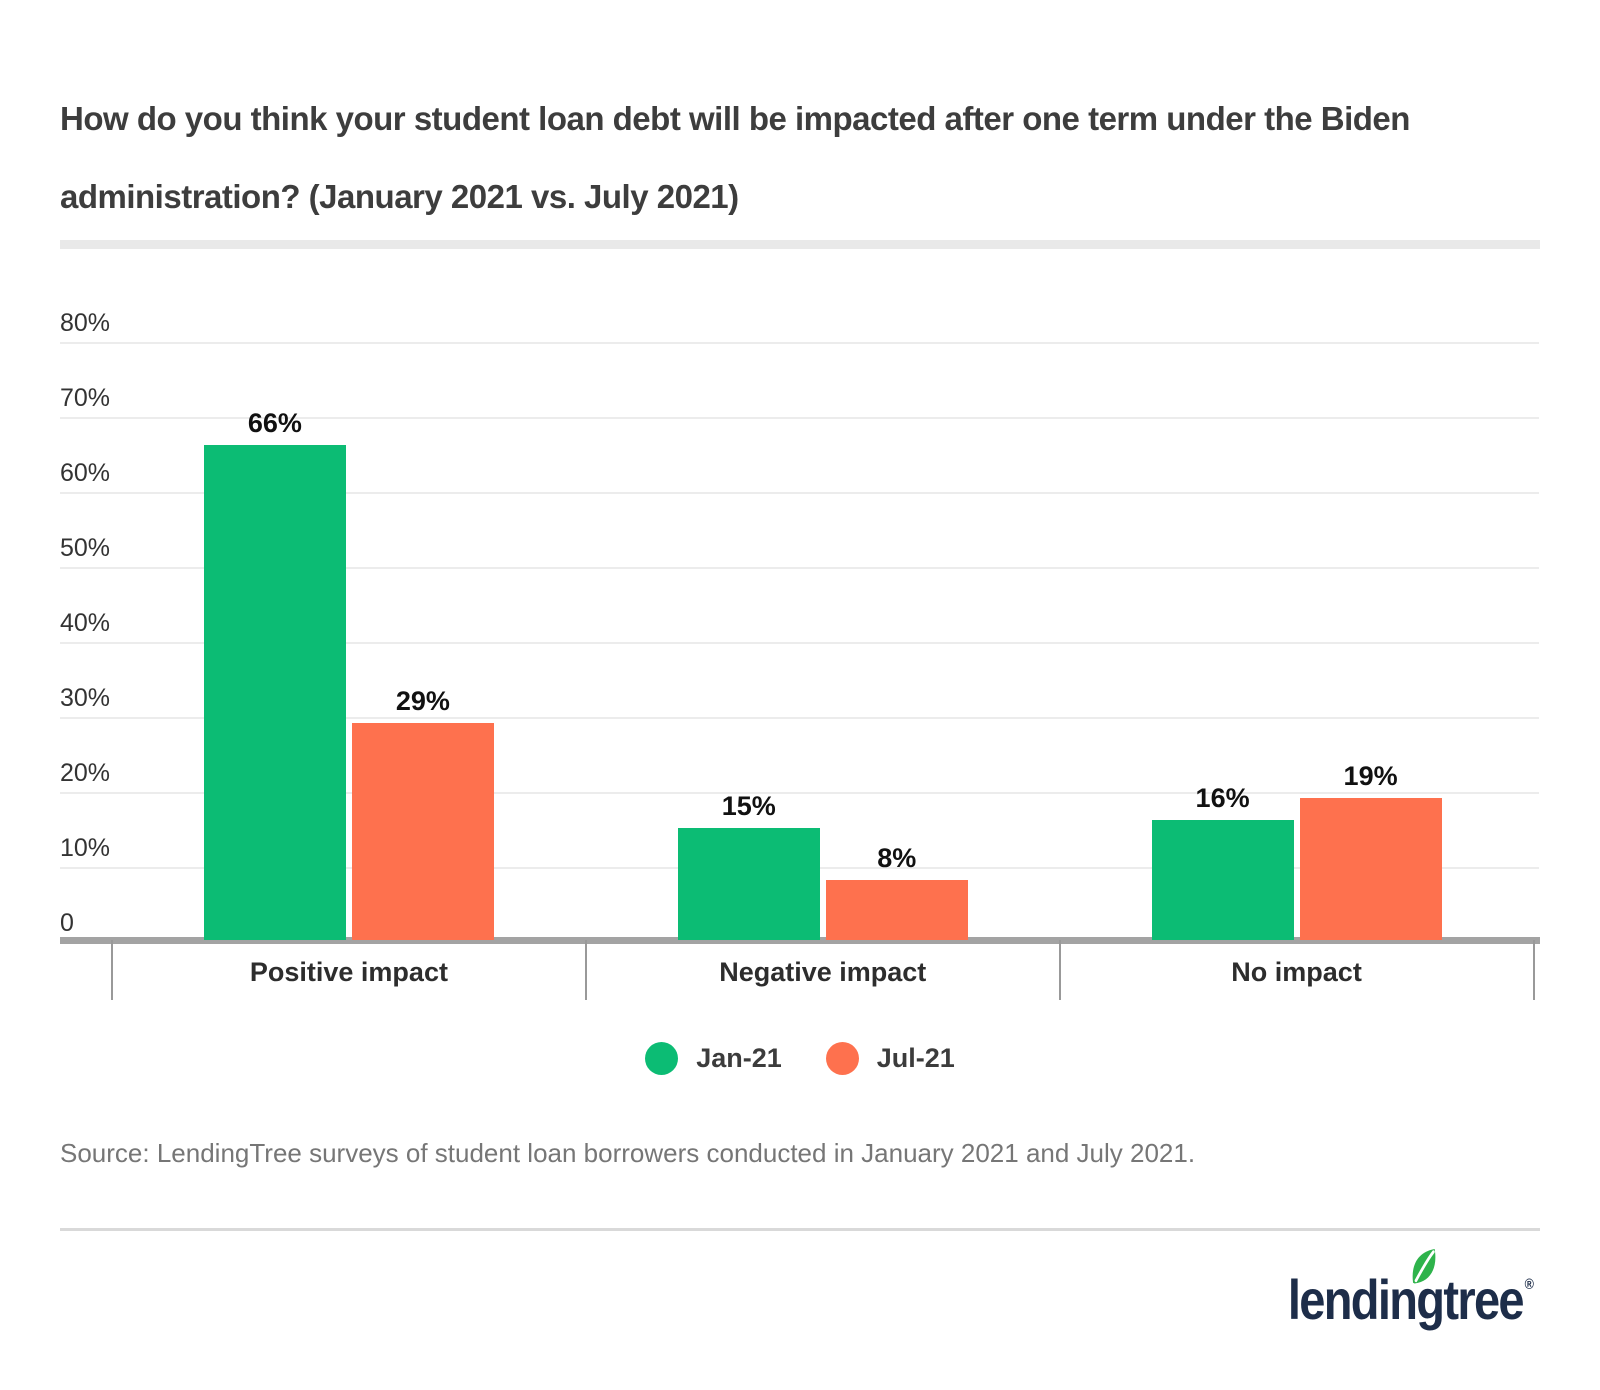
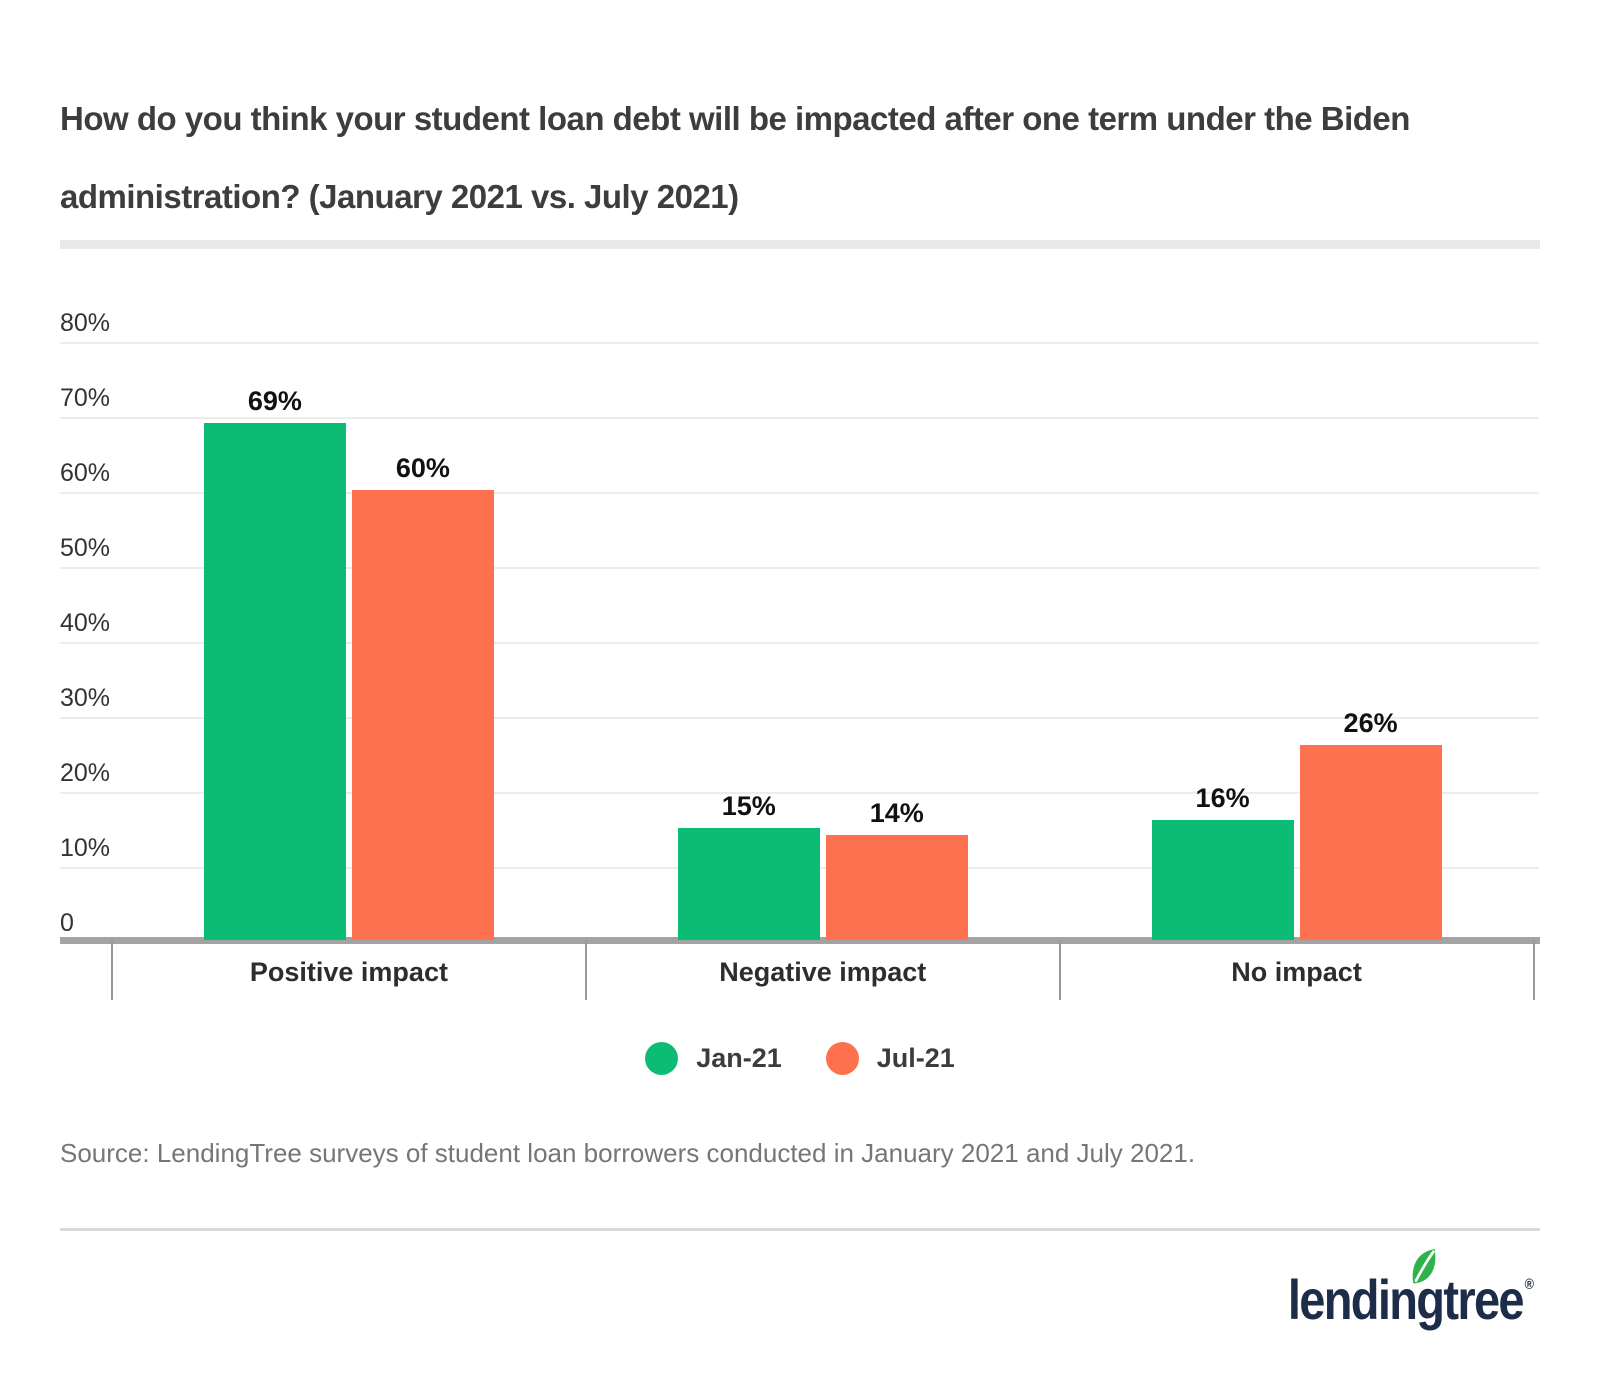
Jan-21/Positive impact: 66% -> 69%
Jul-21/Positive impact: 29% -> 60%
Jul-21/Negative impact: 8% -> 14%
Jul-21/No impact: 19% -> 26%
